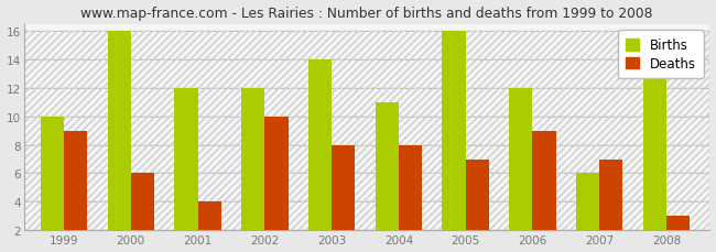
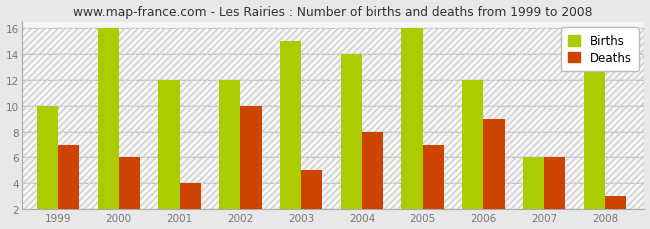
Deaths/1999: 9 -> 7
Births/2003: 14 -> 15
Deaths/2003: 8 -> 5
Births/2004: 11 -> 14
Deaths/2007: 7 -> 6
